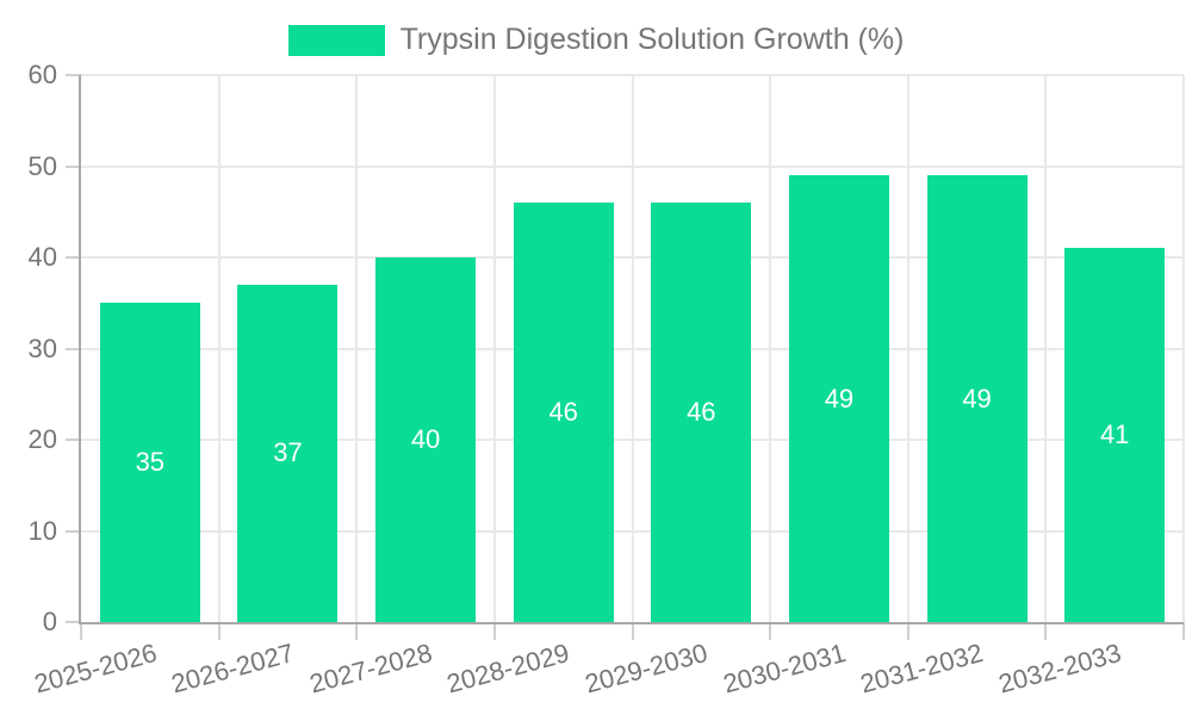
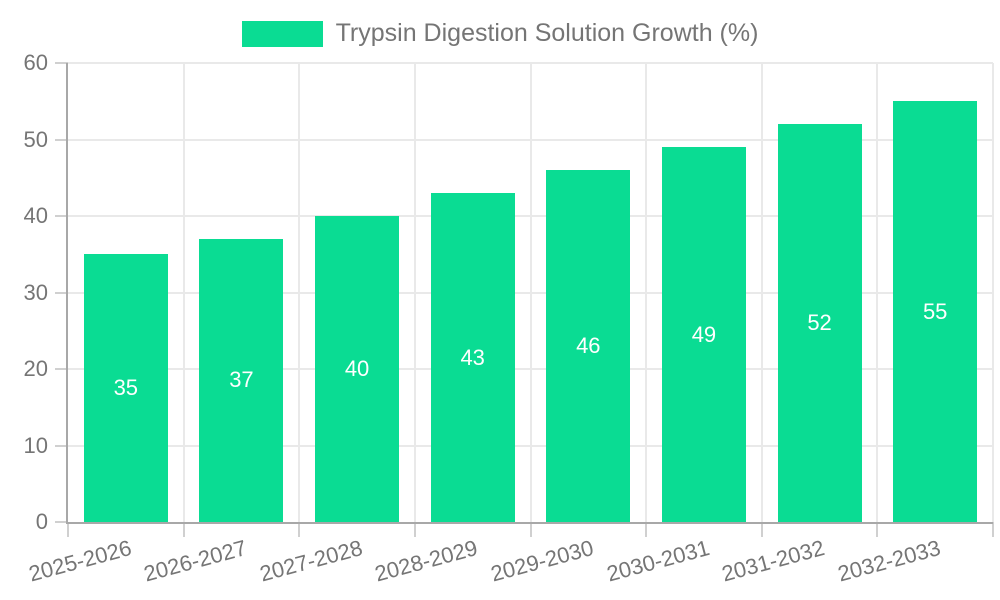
2028-2029: 46 -> 43
2031-2032: 49 -> 52
2032-2033: 41 -> 55
